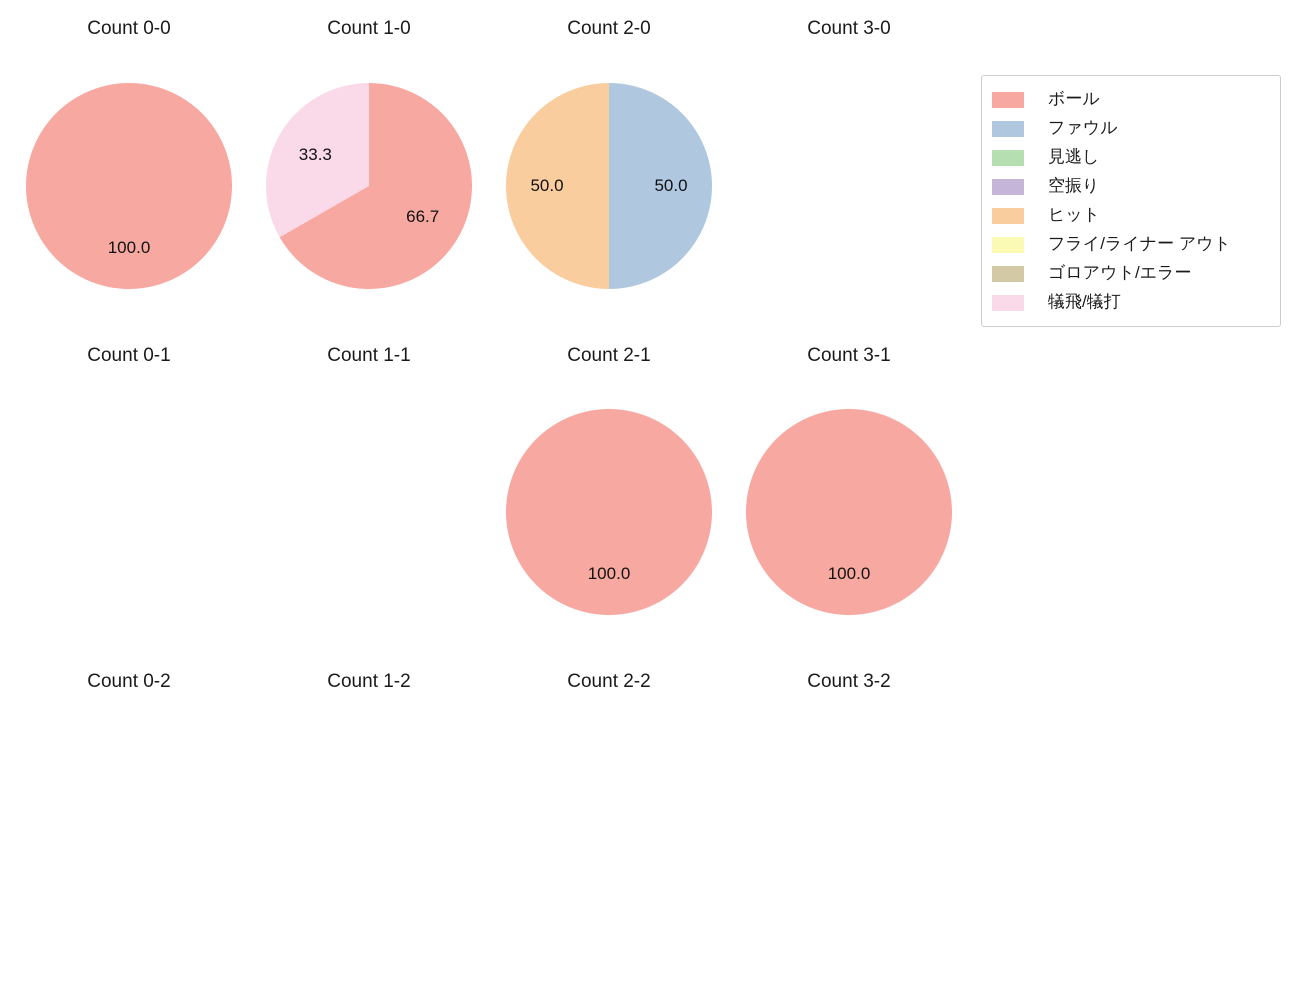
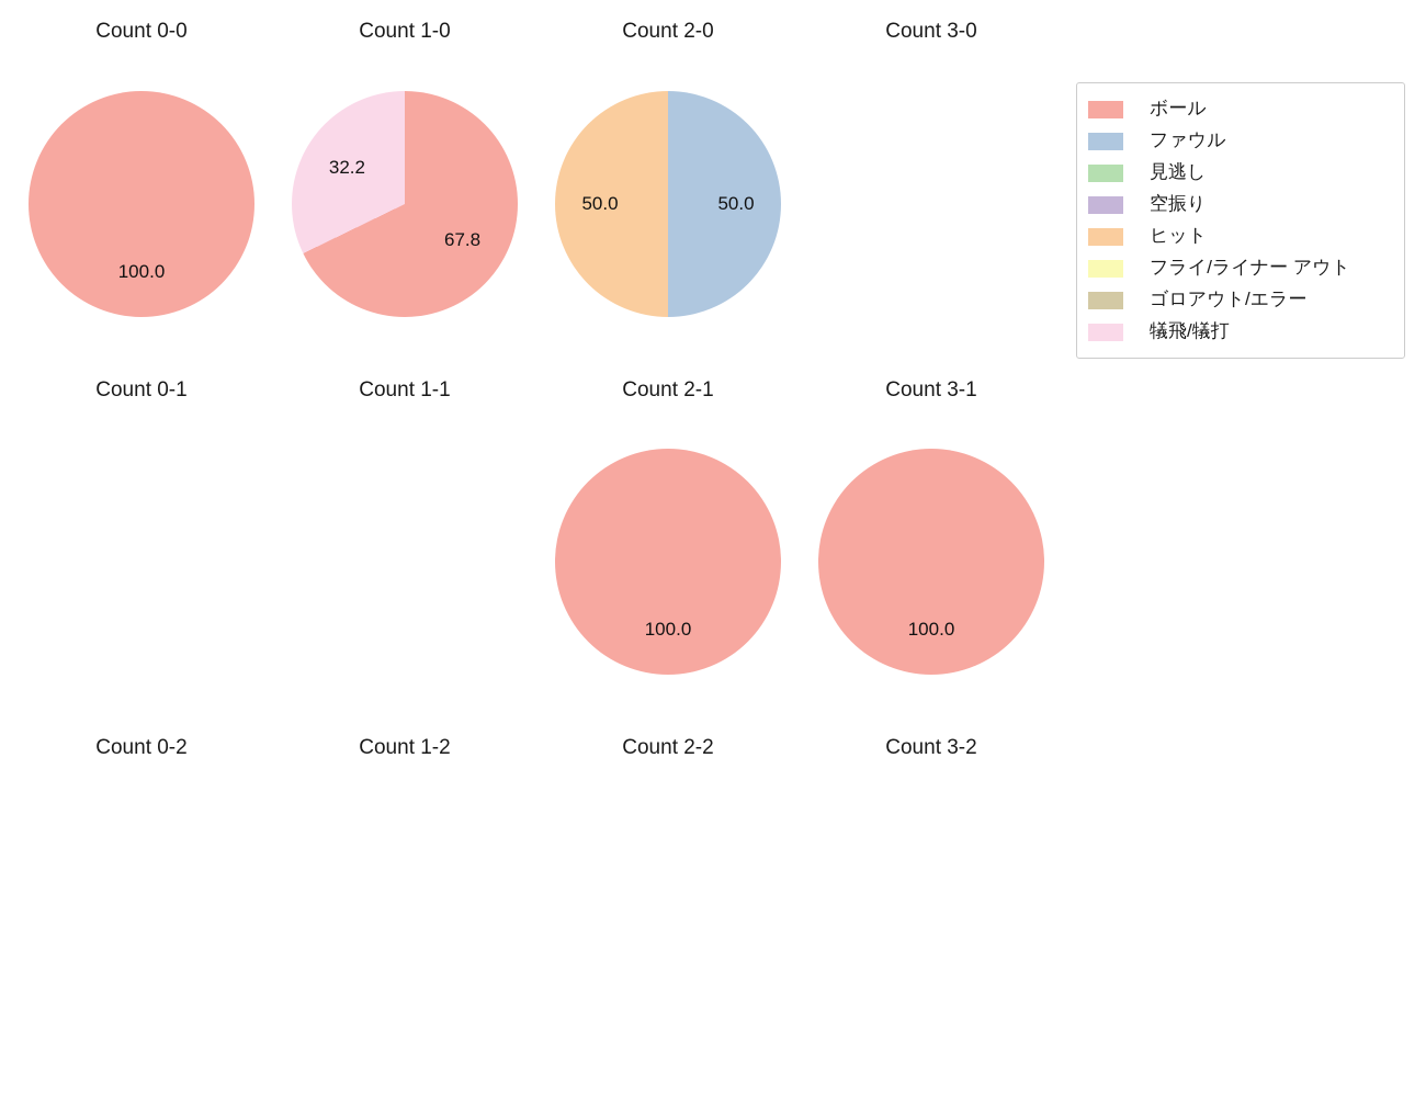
Count 1-0/ボール: 66.7 -> 67.8
Count 1-0/犠飛/犠打: 33.3 -> 32.2
